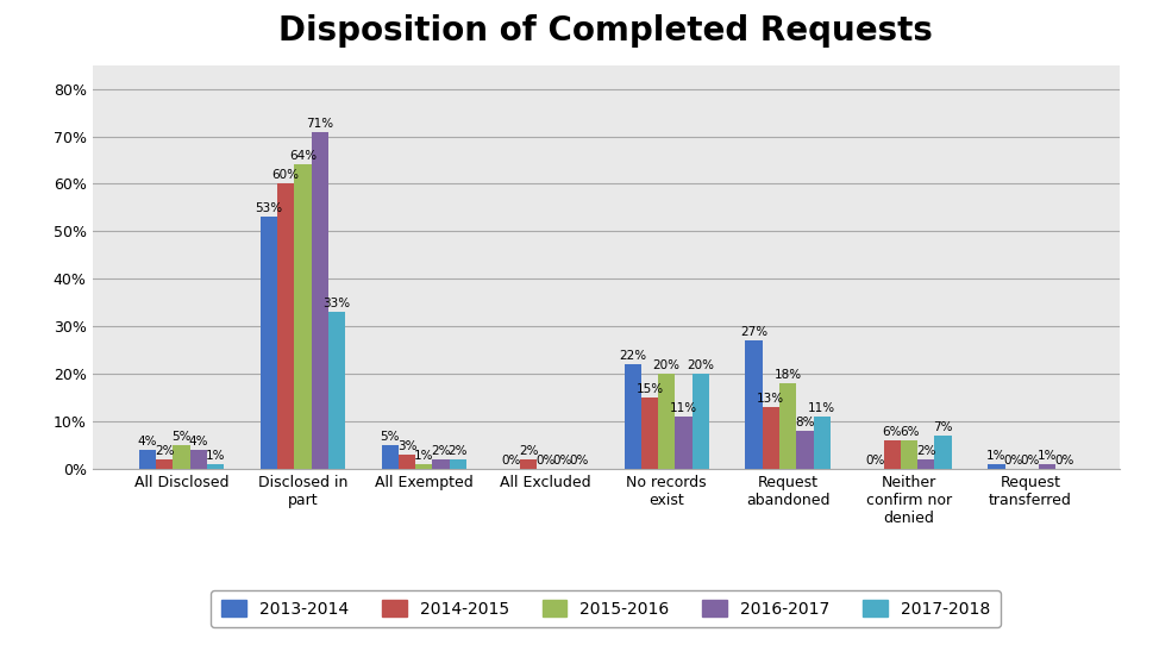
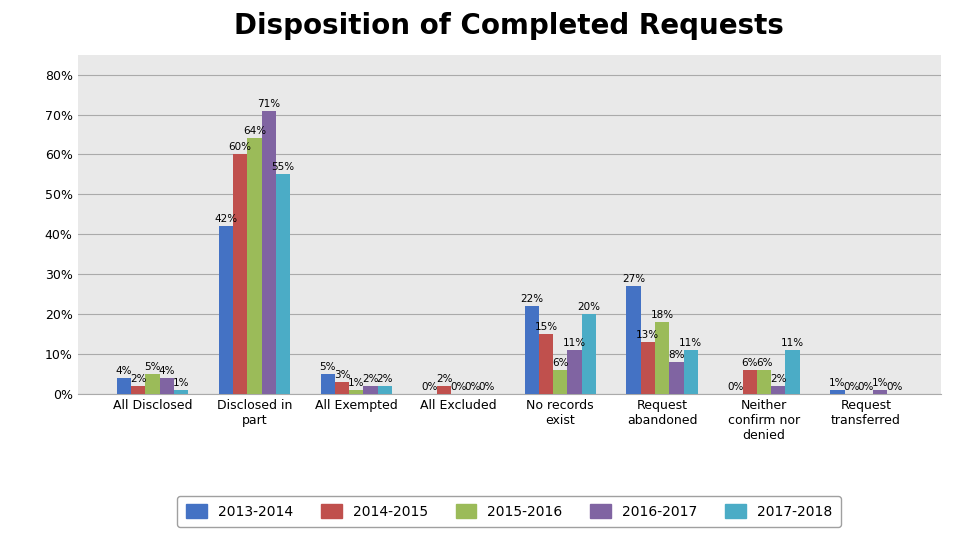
2013-2014/Disclosed in part: 53% -> 42%
2017-2018/Disclosed in part: 33% -> 55%
2015-2016/No records exist: 20% -> 6%
2017-2018/Neither confirm nor denied: 7% -> 11%
